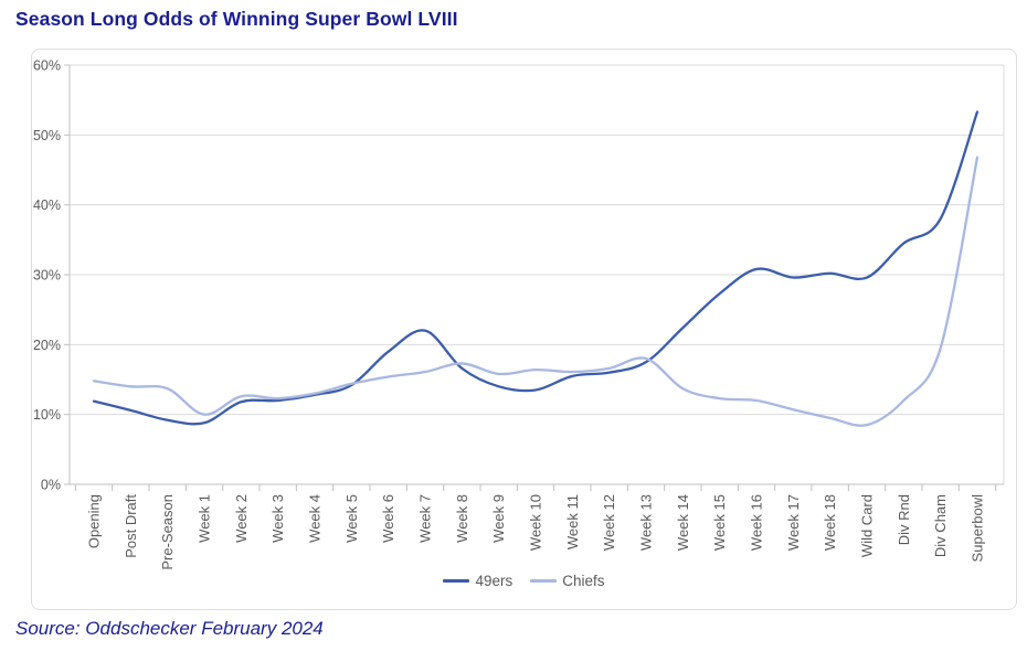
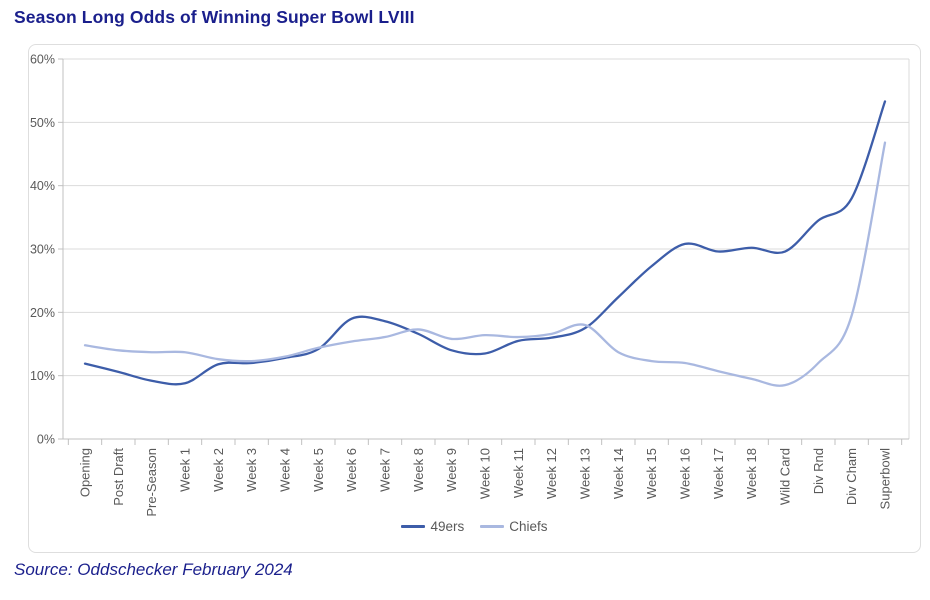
Chiefs/Week 1: 10% -> 14%
49ers/Week 7: 22% -> 19%
